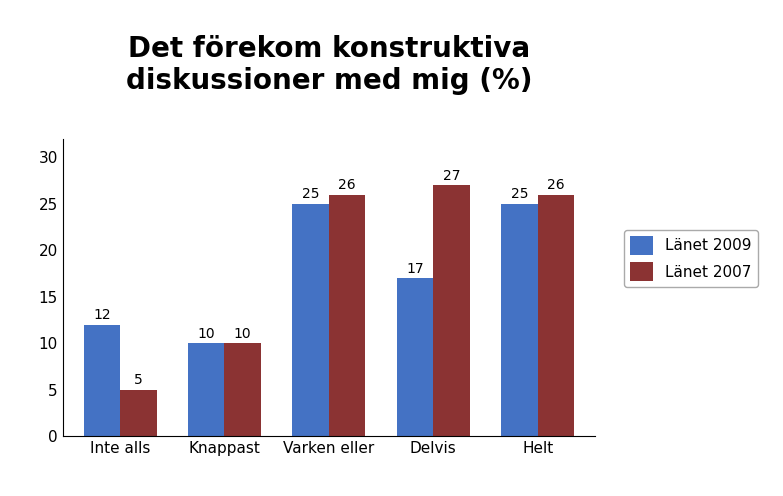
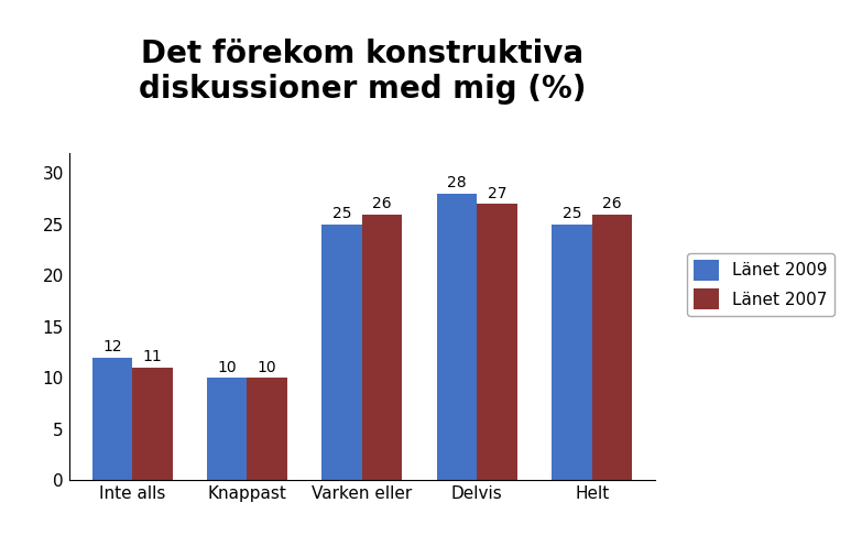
Länet 2007/Inte alls: 5 -> 11
Länet 2009/Delvis: 17 -> 28
